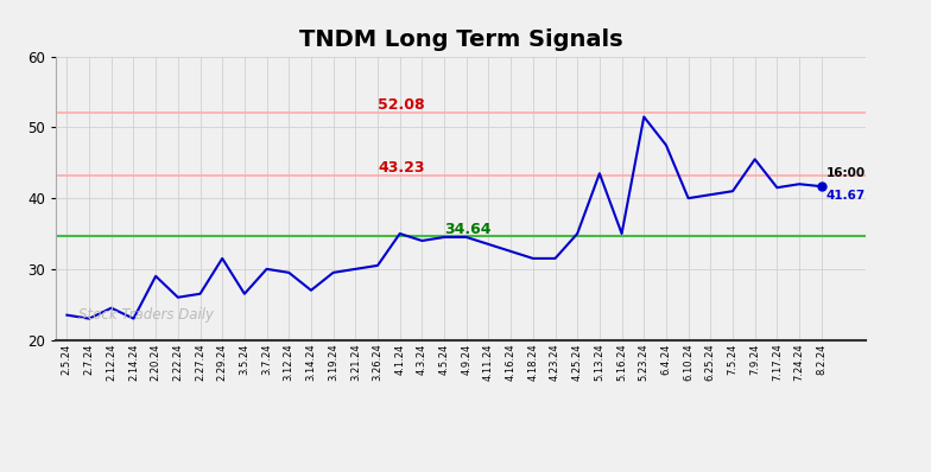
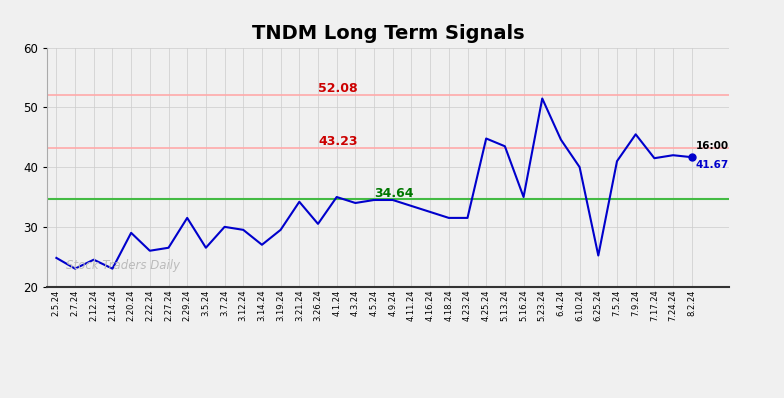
2.5.24: 23.5 -> 24.8
3.21.24: 30.0 -> 34.2
4.25.24: 35.0 -> 44.8
6.4.24: 47.5 -> 44.6
6.25.24: 40.5 -> 25.2
